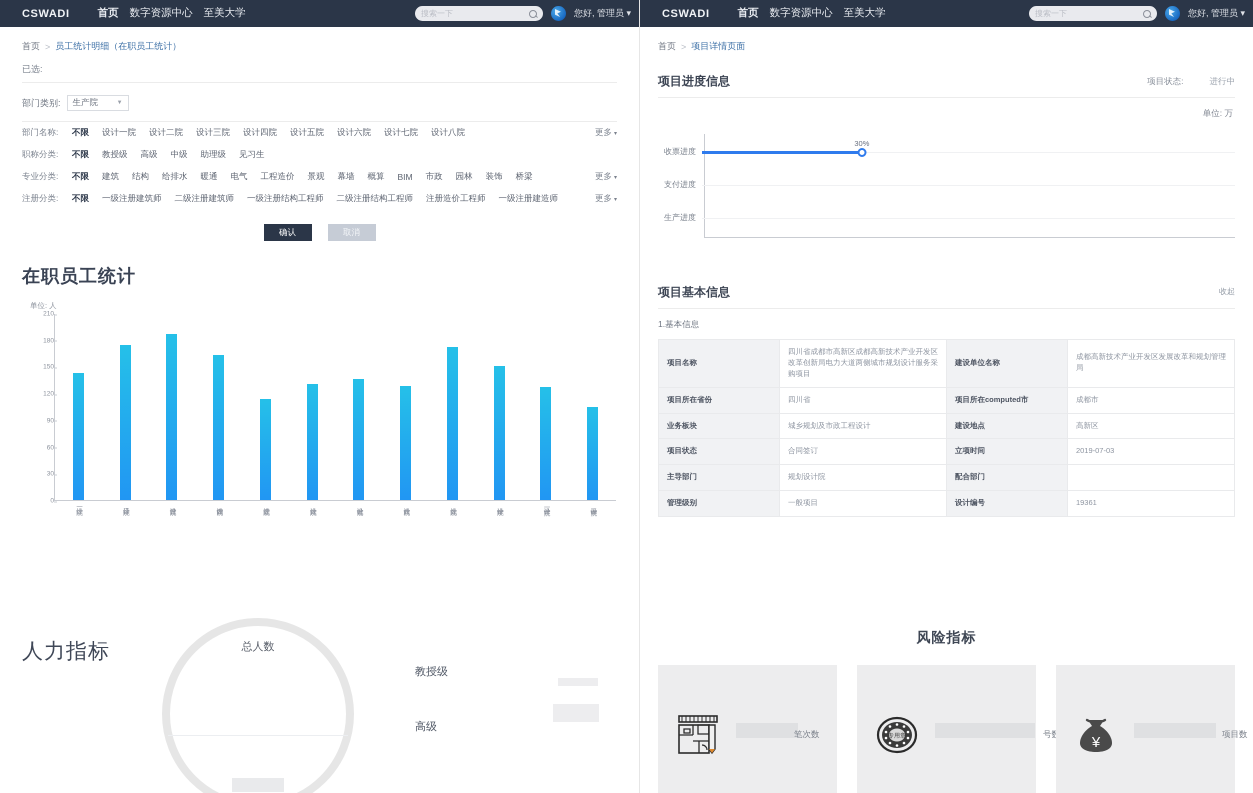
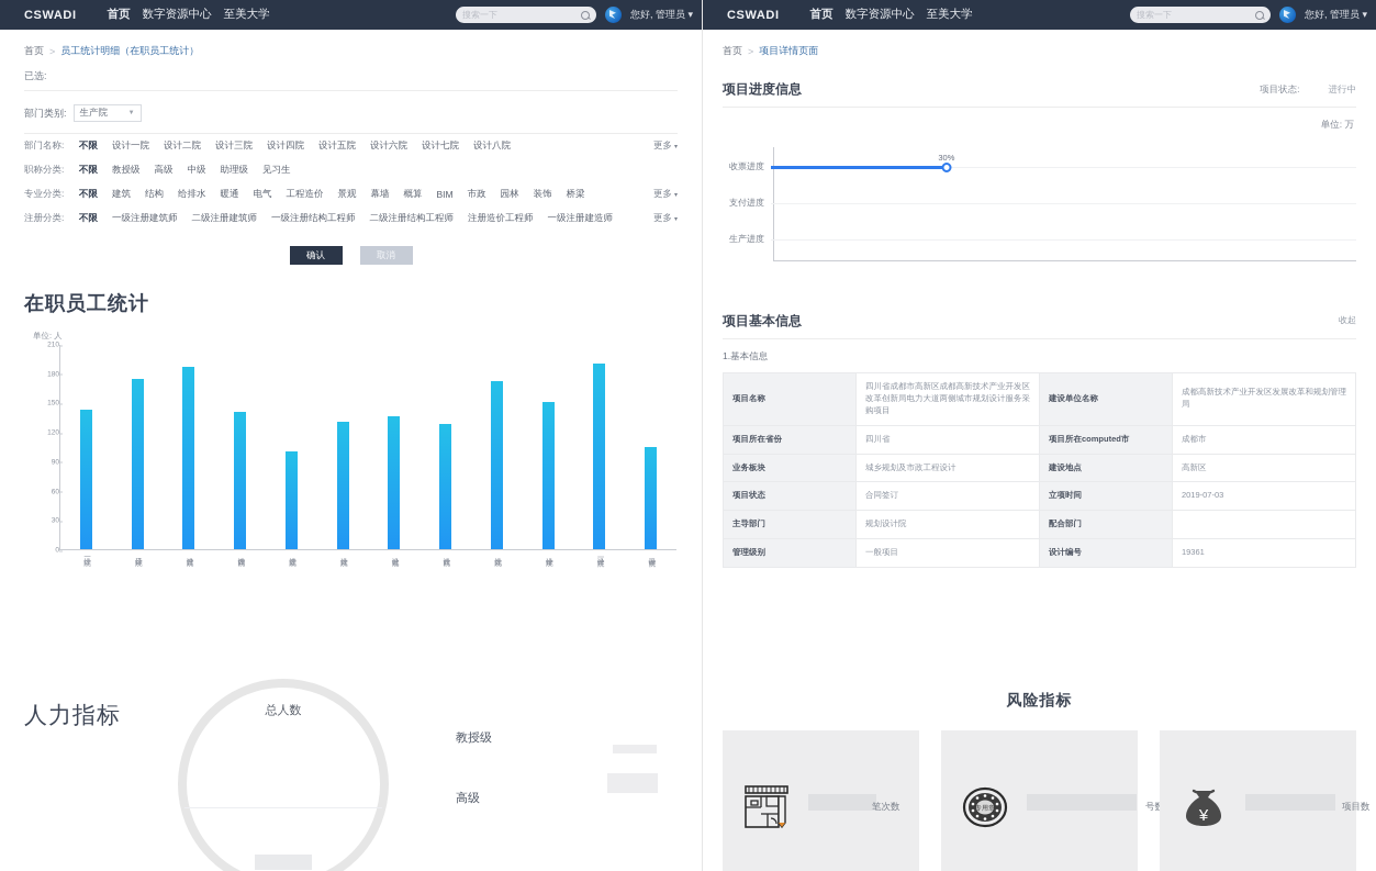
设计四院: 160 -> 140
设计五院: 110 -> 100
设计十一院: 130 -> 190
